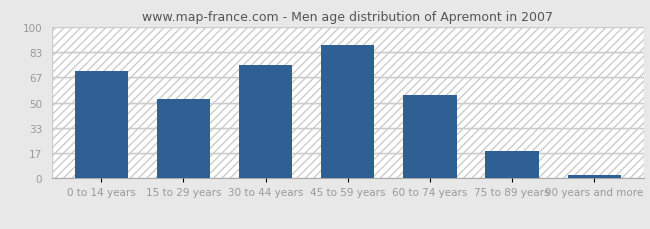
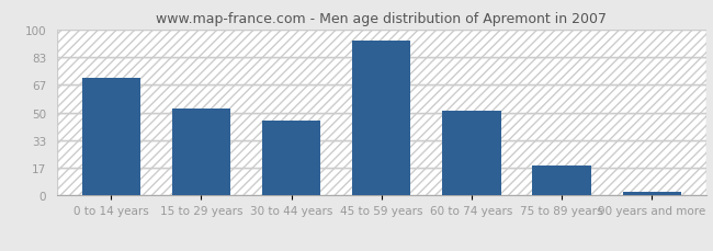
30 to 44 years: 75 -> 45
45 to 59 years: 88 -> 93
60 to 74 years: 55 -> 51
